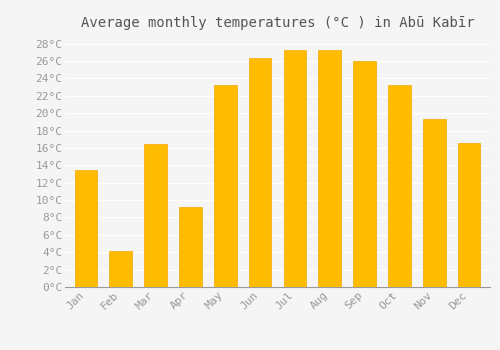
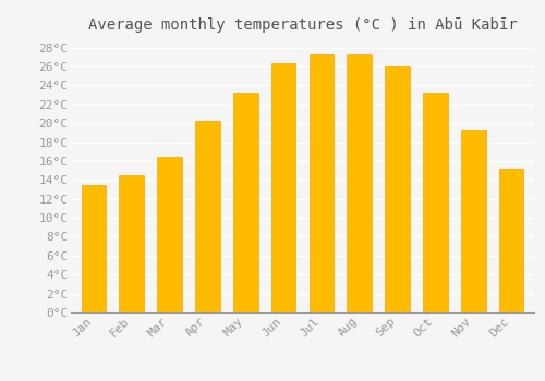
Feb: 4.2°C -> 14.5°C
Apr: 9.2°C -> 20.3°C
Dec: 16.6°C -> 15.2°C
